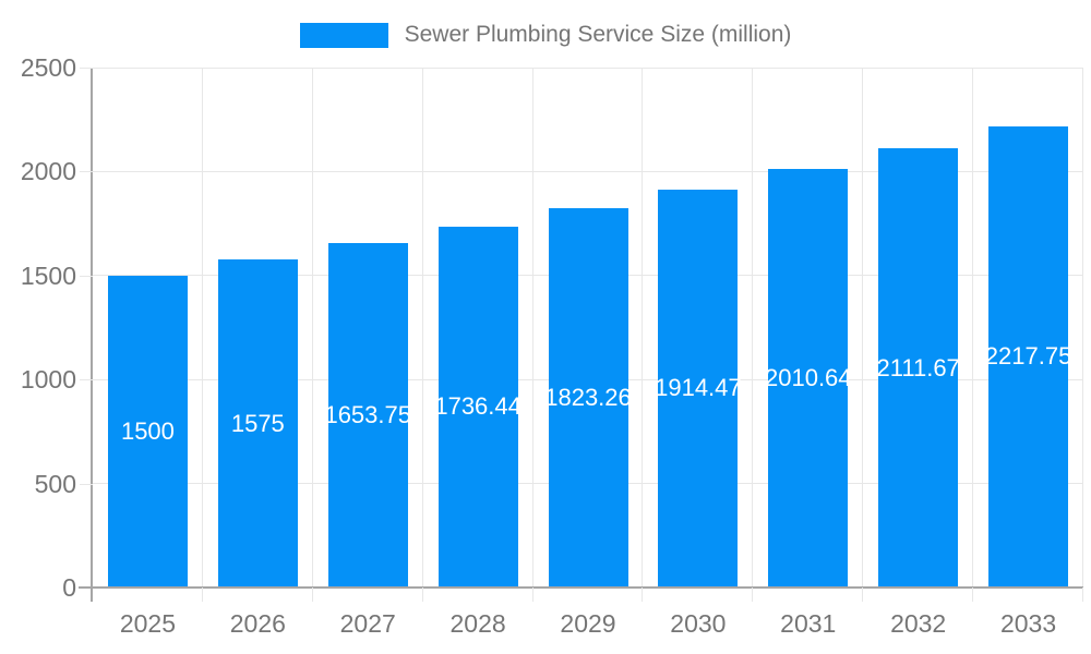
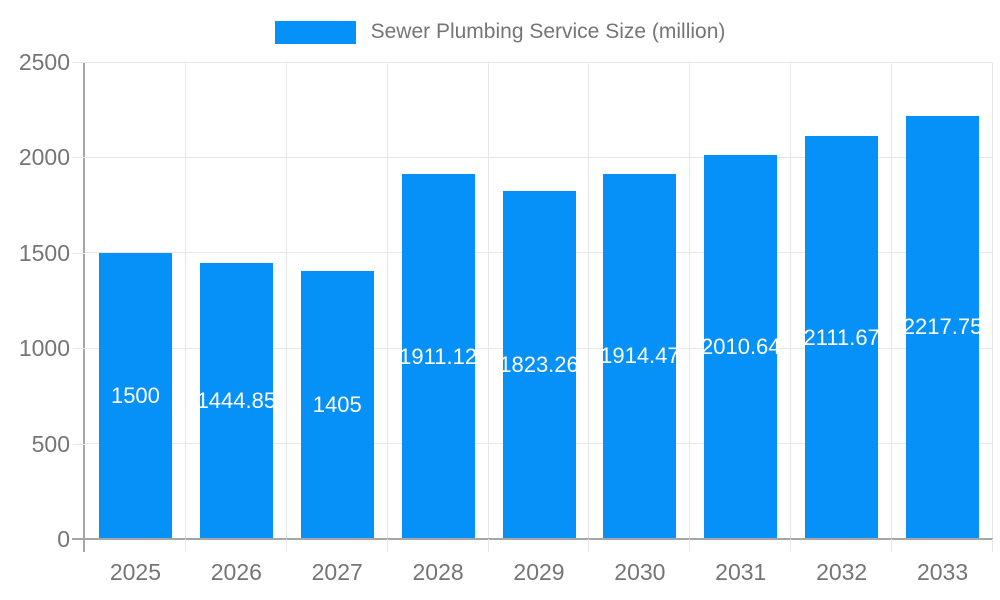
2026: 1575 -> 1444.85
2027: 1653.75 -> 1405
2028: 1736.44 -> 1911.12
